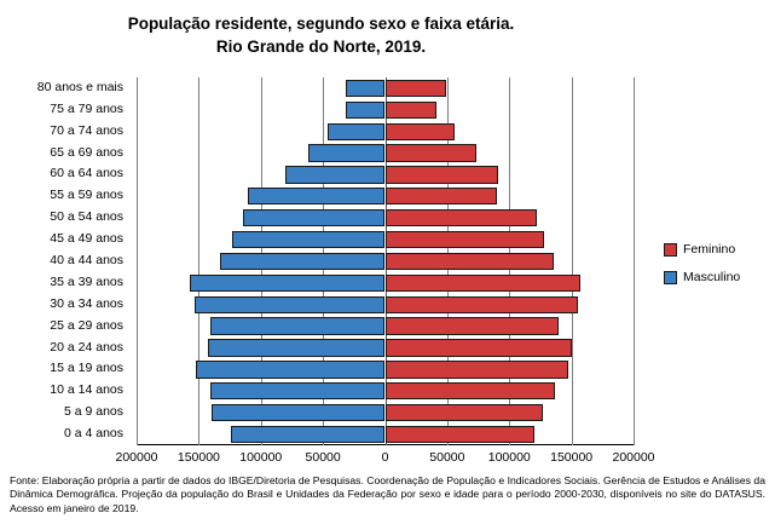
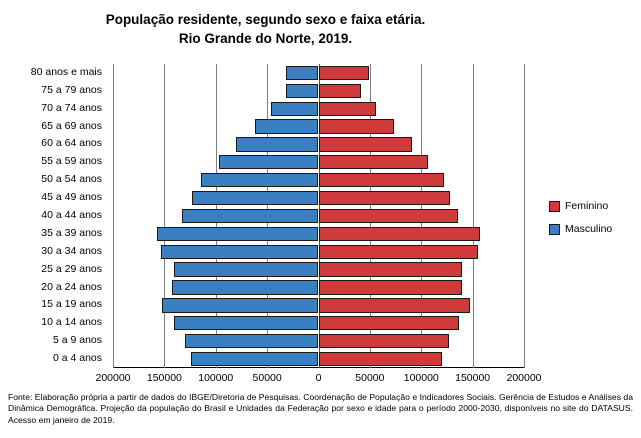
Masculino/5 a 9 anos: 140000 -> 130000
Feminino/20 a 24 anos: 150000 -> 140000
Masculino/55 a 59 anos: 110000 -> 100000
Feminino/55 a 59 anos: 90000 -> 110000
